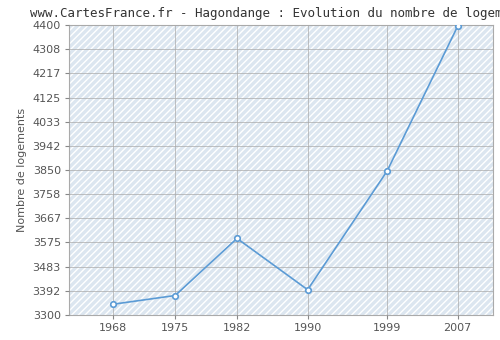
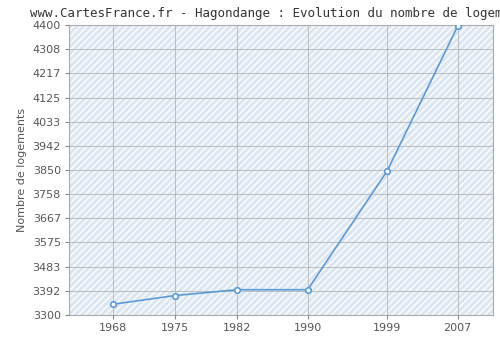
1982: 3590 -> 3395
